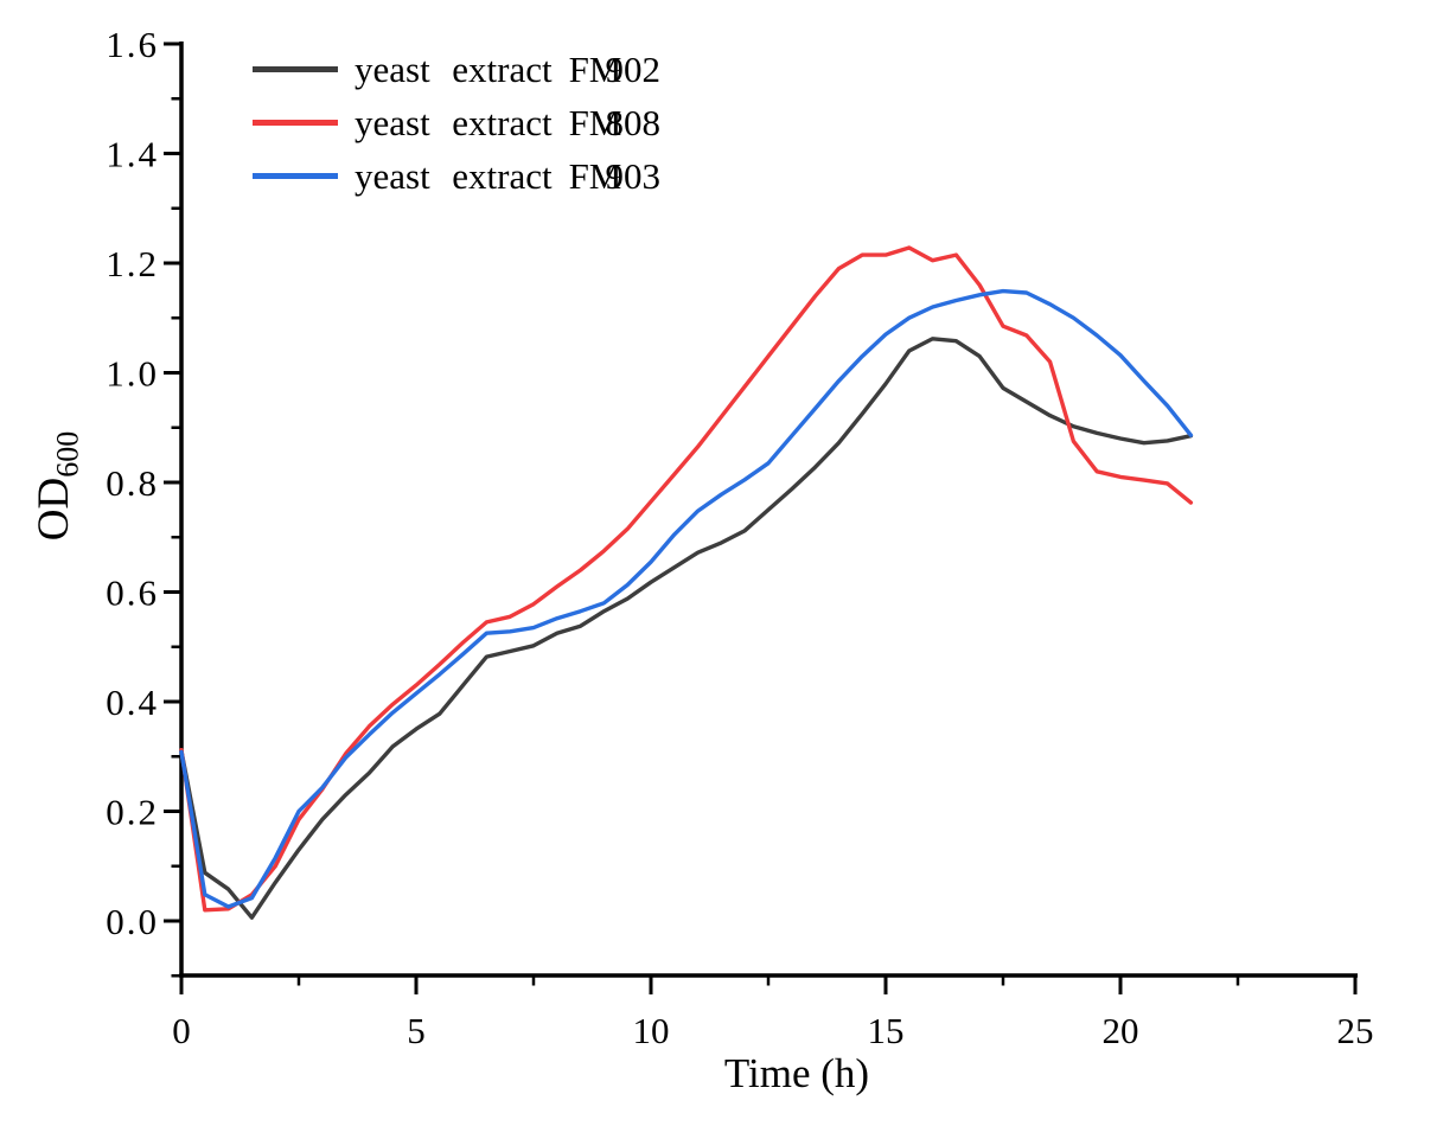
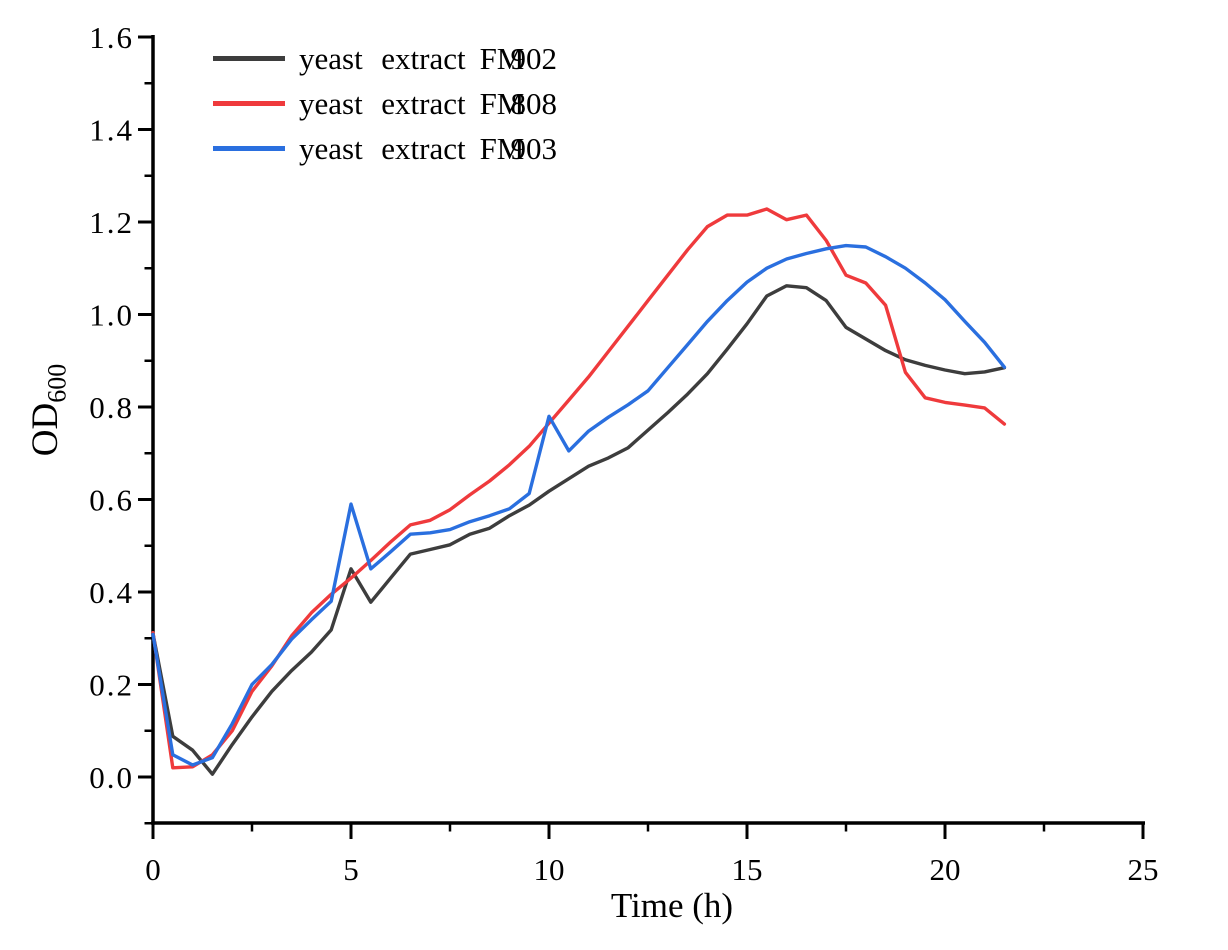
yeast extract FM902/5: 0.35 -> 0.45
yeast extract FM903/5: 0.41 -> 0.59
yeast extract FM903/10: 0.66 -> 0.78
